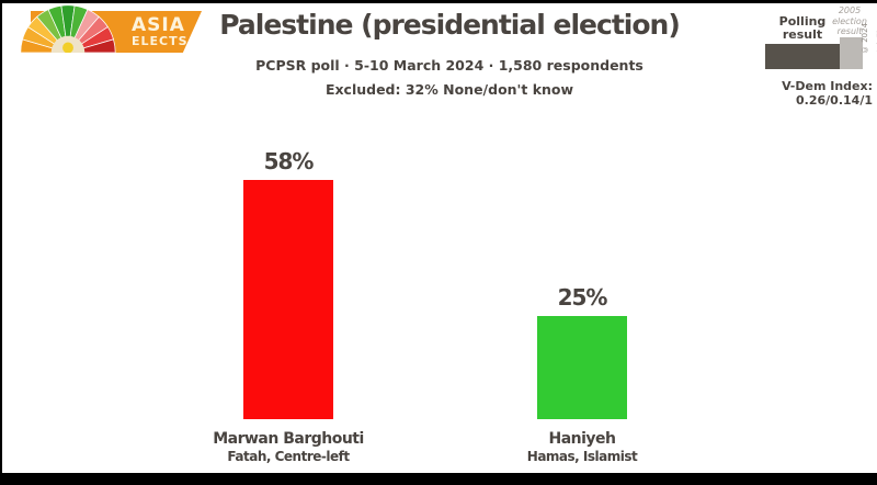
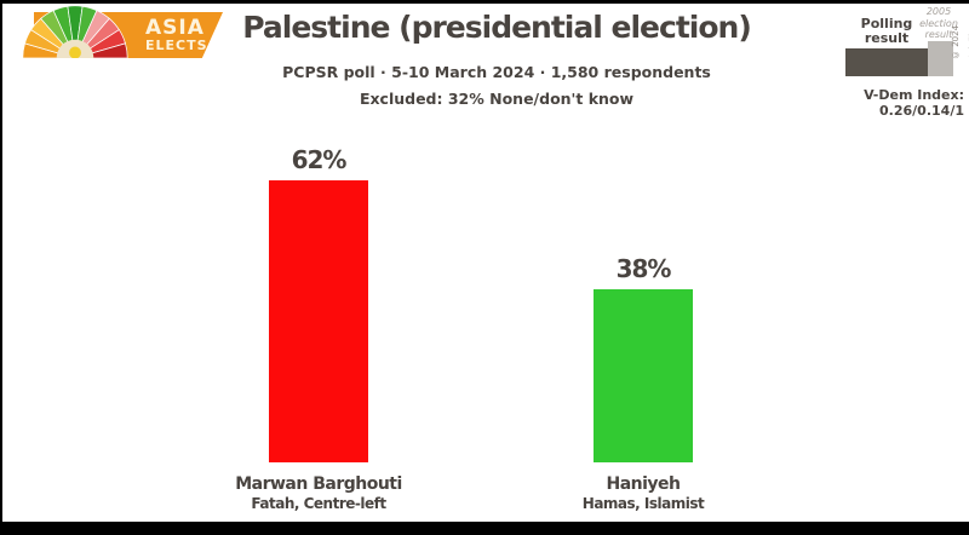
Marwan Barghouti: 58% -> 62%
Haniyeh: 25% -> 38%
